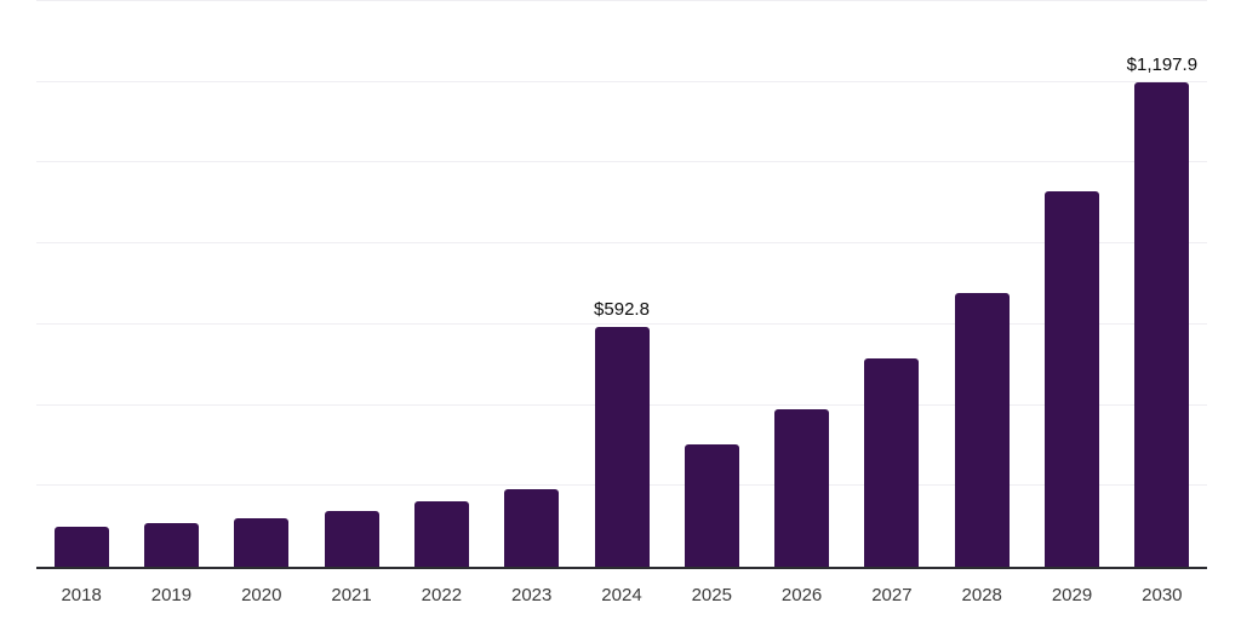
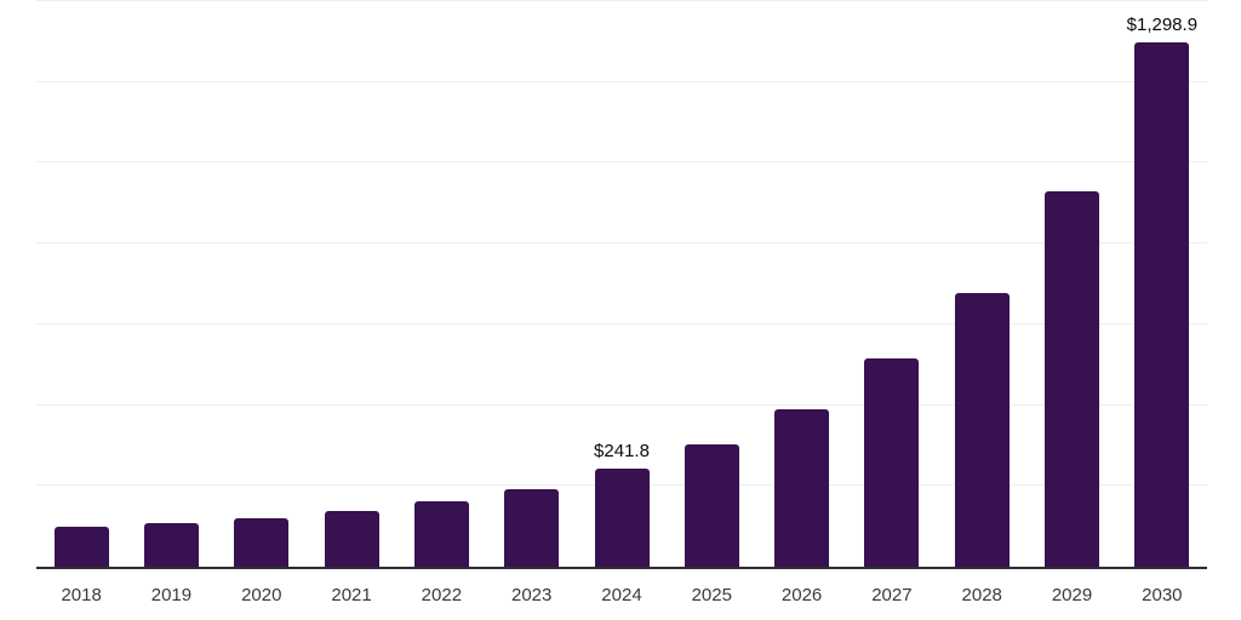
2024: $592.8 -> $241.8
2030: $1,197.9 -> $1,298.9
